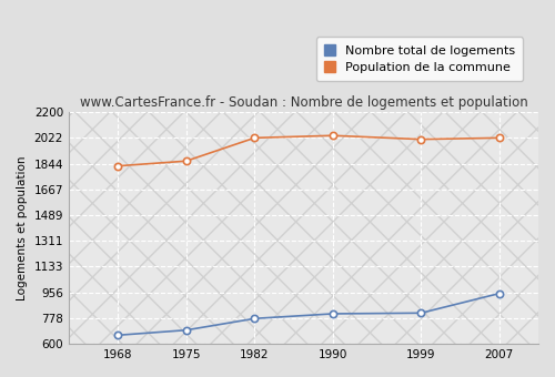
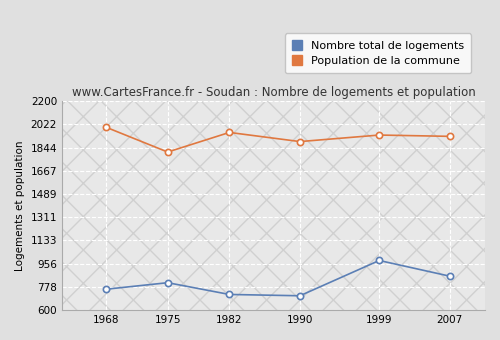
Nombre total de logements/1968: 660 -> 760
Population de la commune/1968: 1830 -> 2000
Nombre total de logements/1975: 700 -> 810
Population de la commune/1975: 1860 -> 1810
Nombre total de logements/1982: 780 -> 720
Population de la commune/1982: 2020 -> 1960
Nombre total de logements/1990: 810 -> 710
Population de la commune/1990: 2040 -> 1890
Nombre total de logements/1999: 810 -> 980
Population de la commune/1999: 2010 -> 1940
Nombre total de logements/2007: 950 -> 860
Population de la commune/2007: 2020 -> 1930
